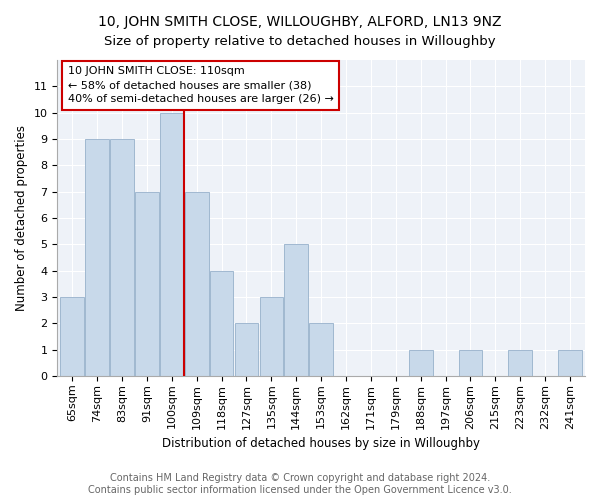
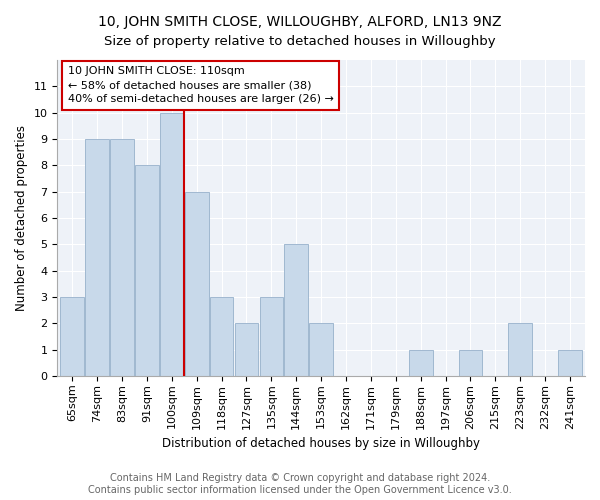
91sqm: 7 -> 8
118sqm: 4 -> 3
223sqm: 1 -> 2
